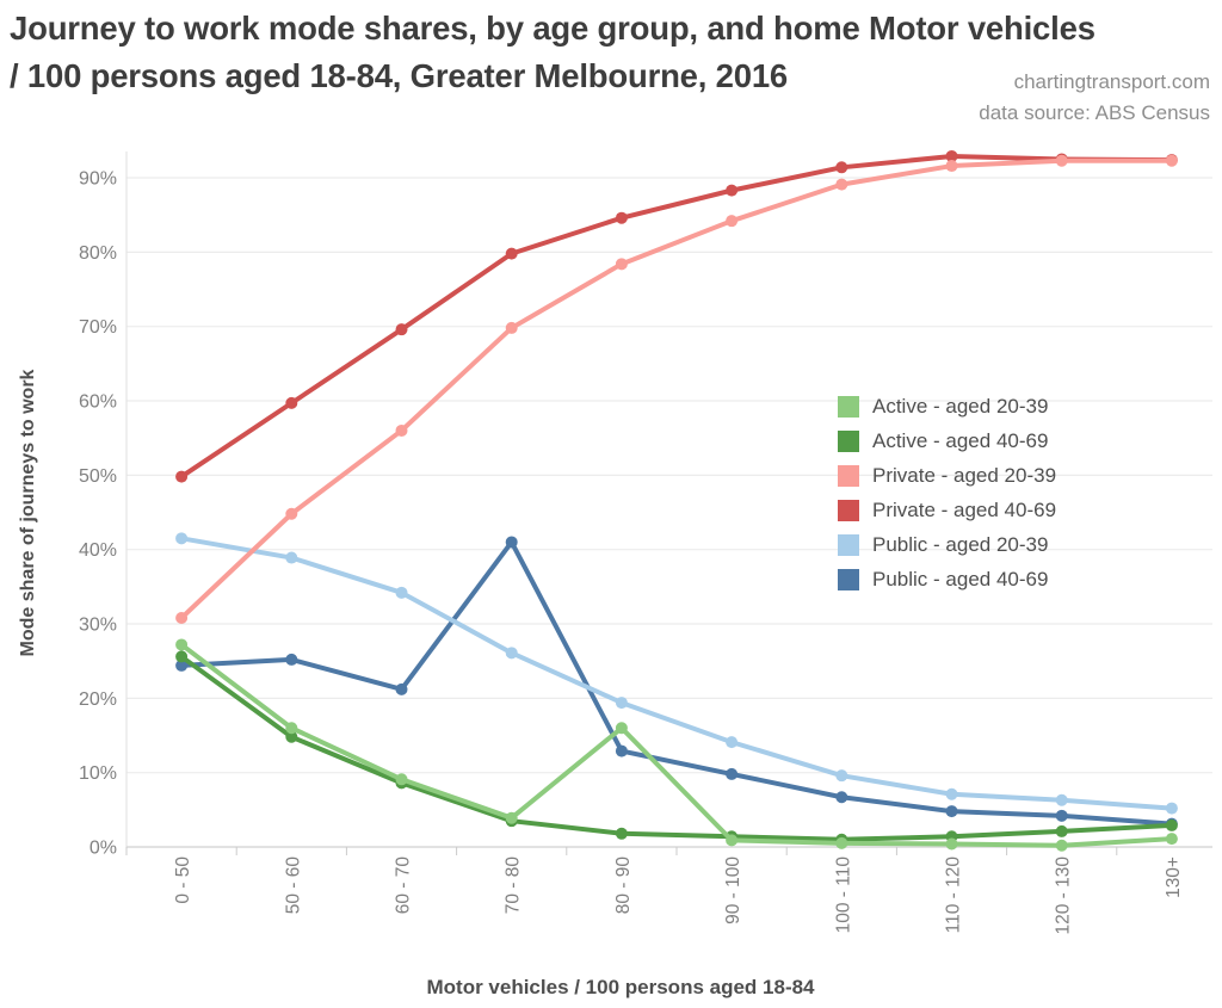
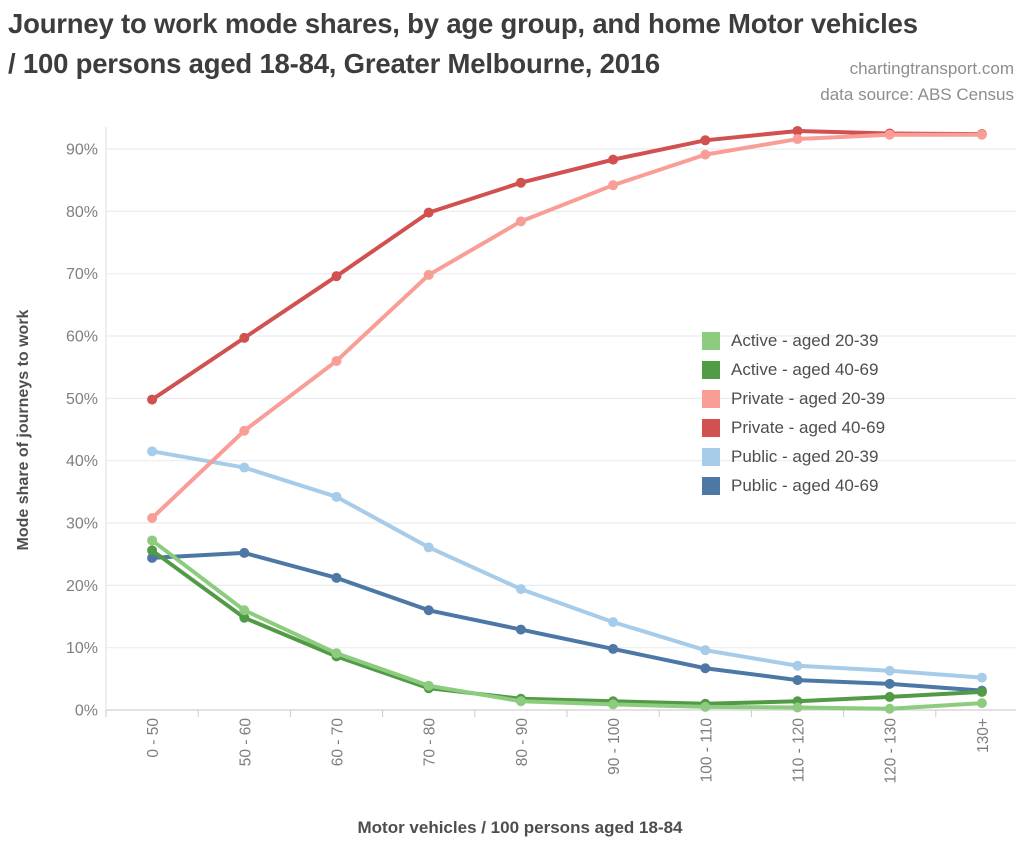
Public - aged 40-69/70 - 80: 41% -> 16%
Active - aged 20-39/80 - 90: 16% -> 1%
